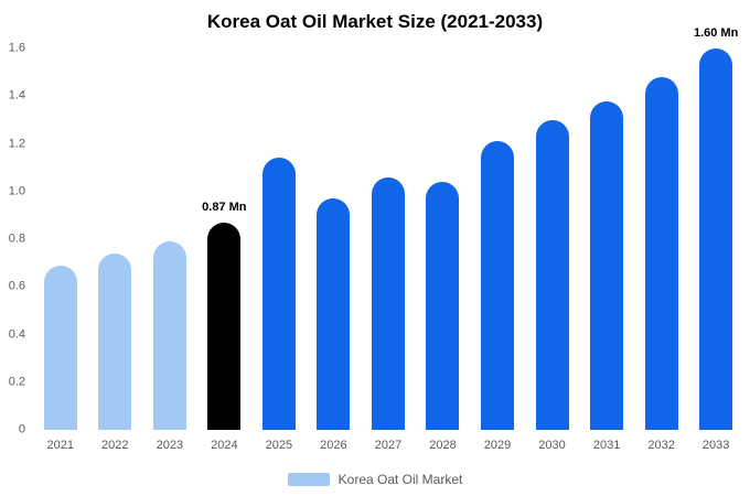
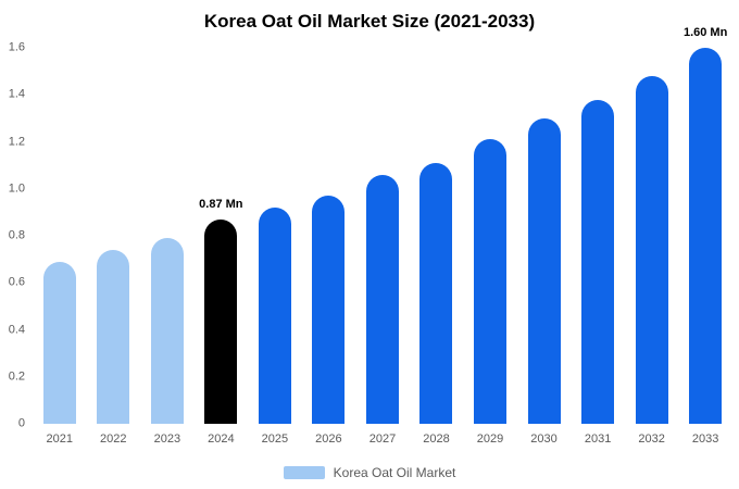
2025: 1.14 -> 0.92
2028: 1.04 -> 1.11
